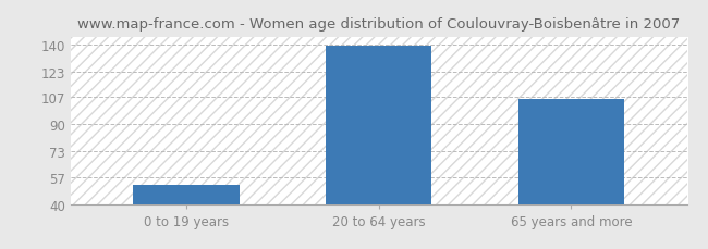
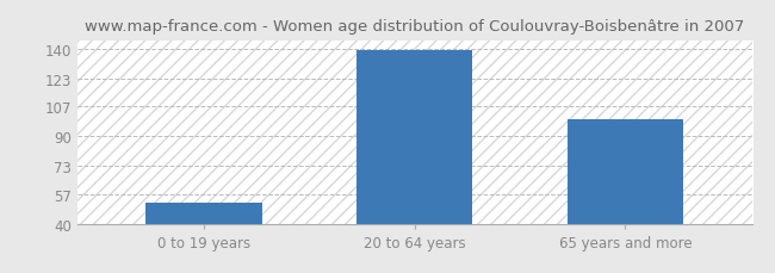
65 years and more: 106 -> 100
